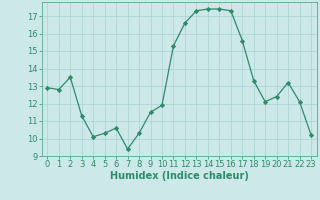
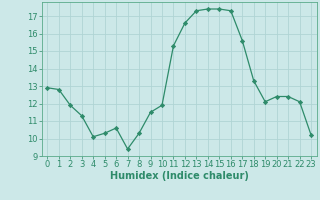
2: 13.5 -> 11.9
21: 13.2 -> 12.4
